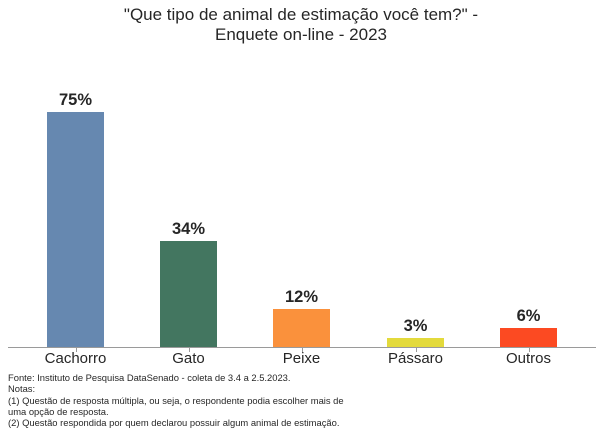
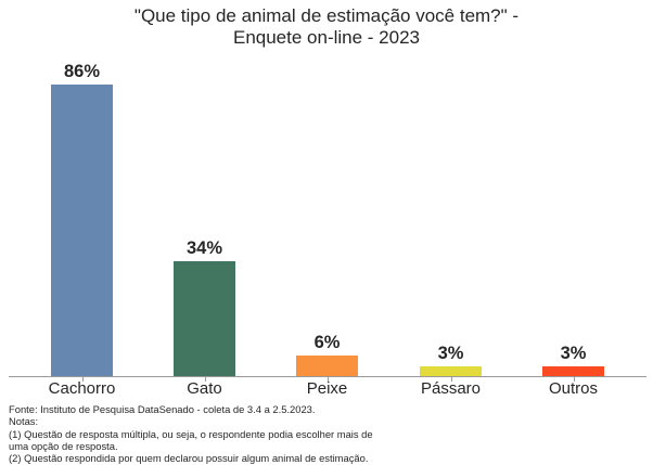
Cachorro: 75% -> 86%
Peixe: 12% -> 6%
Outros: 6% -> 3%
